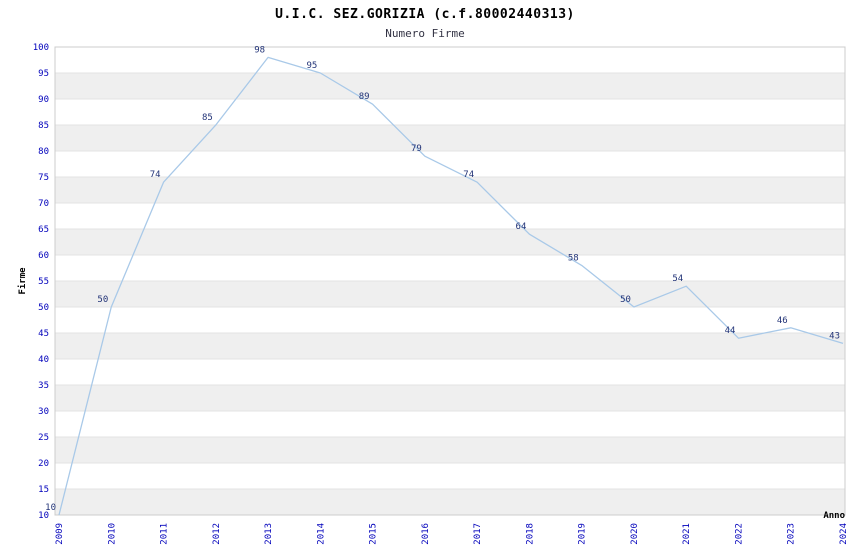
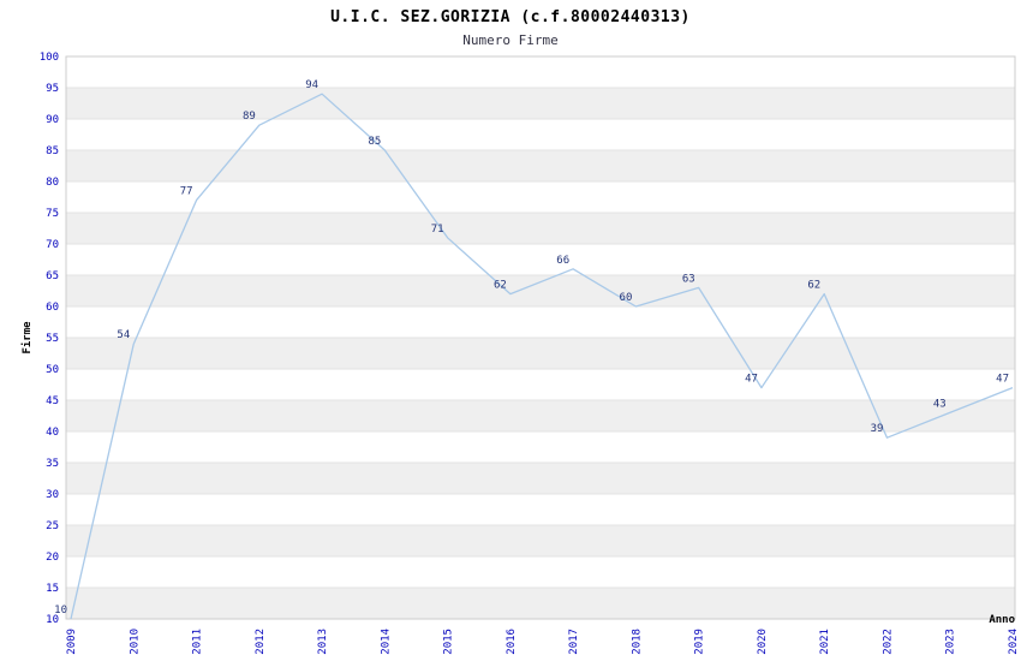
2010: 50 -> 54
2011: 74 -> 77
2012: 85 -> 89
2013: 98 -> 94
2014: 95 -> 85
2015: 89 -> 71
2016: 79 -> 62
2017: 74 -> 66
2018: 64 -> 60
2019: 58 -> 63
2020: 50 -> 47
2021: 54 -> 62
2022: 44 -> 39
2023: 46 -> 43
2024: 43 -> 47
